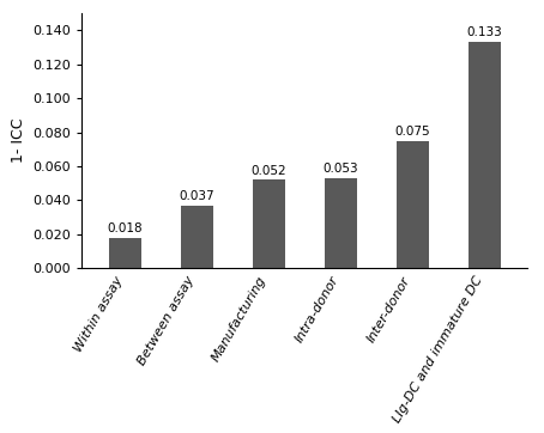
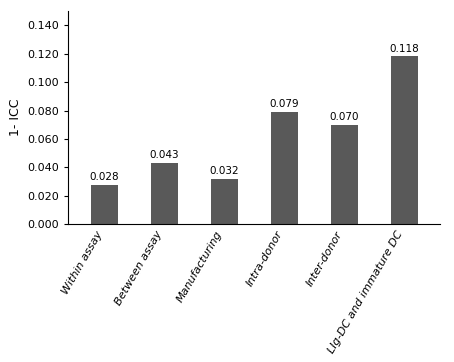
Within assay: 0.018 -> 0.028
Between assay: 0.037 -> 0.043
Manufacturing: 0.052 -> 0.032
Intra-donor: 0.053 -> 0.079
Inter-donor: 0.075 -> 0.070
LIg-DC and immature DC: 0.133 -> 0.118
